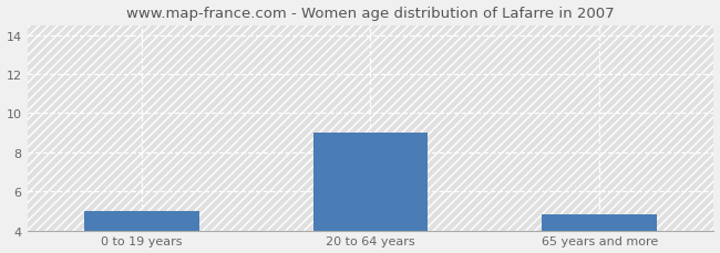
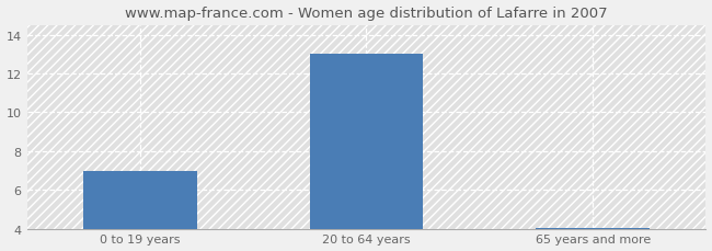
0 to 19 years: 5.0 -> 7.0
20 to 64 years: 9.0 -> 13.0
65 years and more: 4.8 -> 4.0
